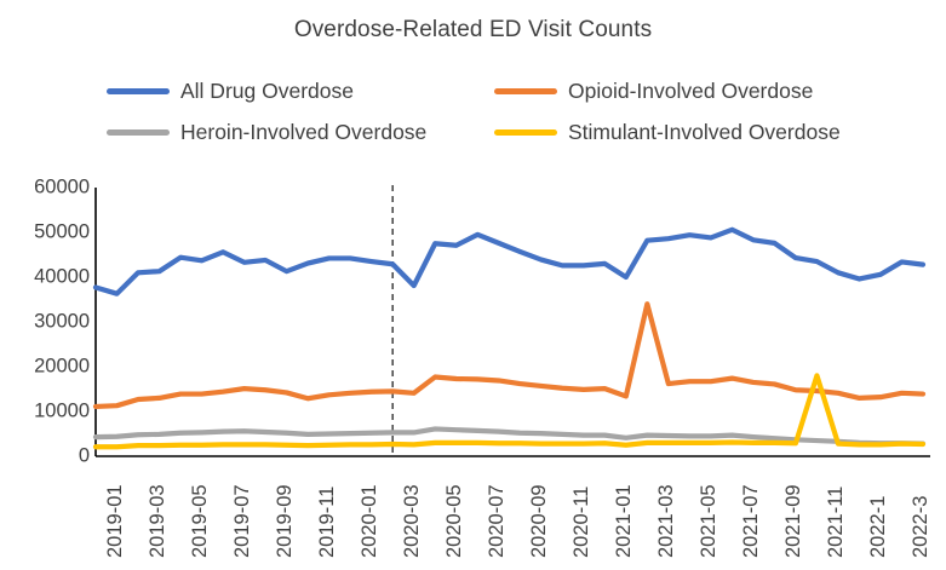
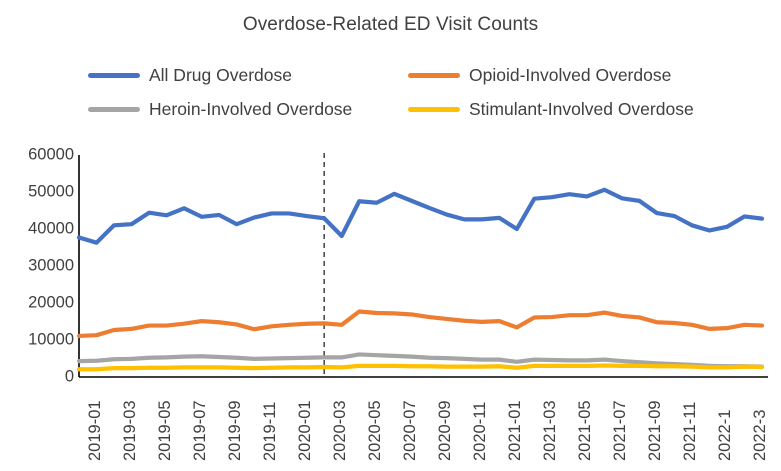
Opioid-Involved Overdose/2021-03: 34000 -> 16000
Stimulant-Involved Overdose/2021-11: 18000 -> 3000
